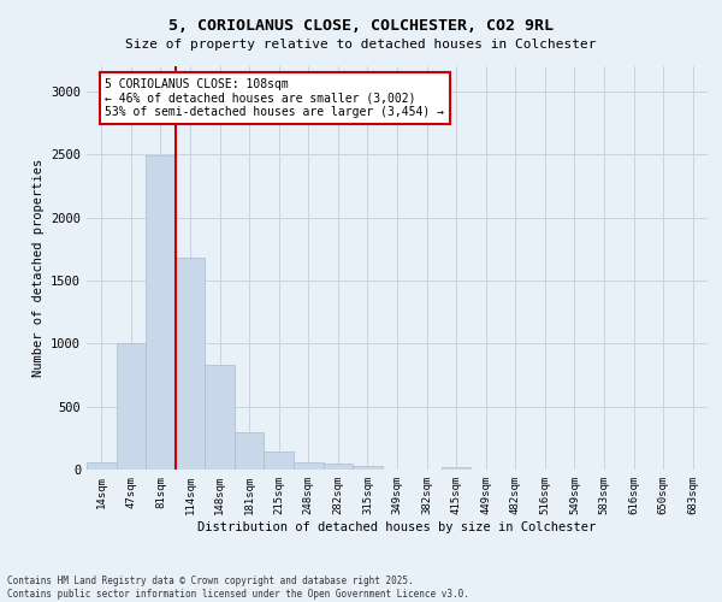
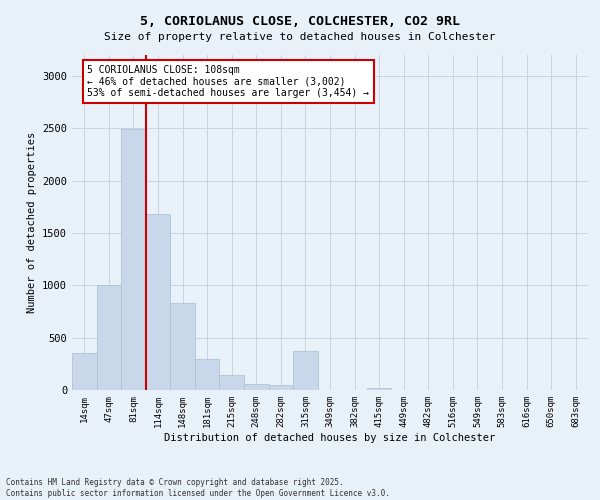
14sqm: 60 -> 350
315sqm: 30 -> 370
